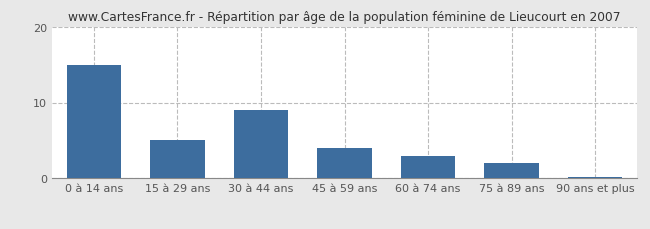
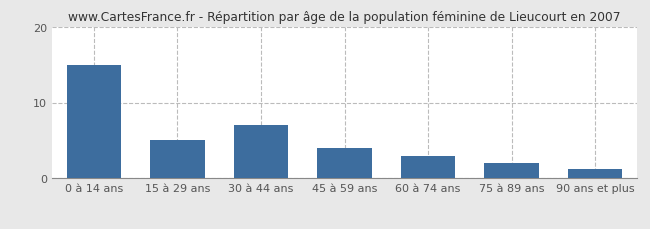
30 à 44 ans: 9.0 -> 7.0
90 ans et plus: 0.2 -> 1.2
